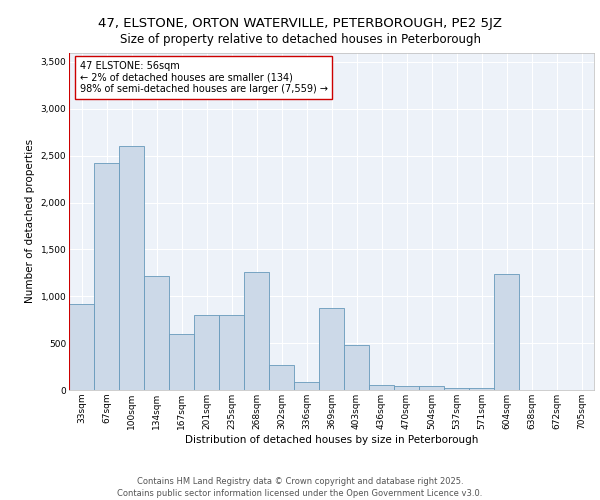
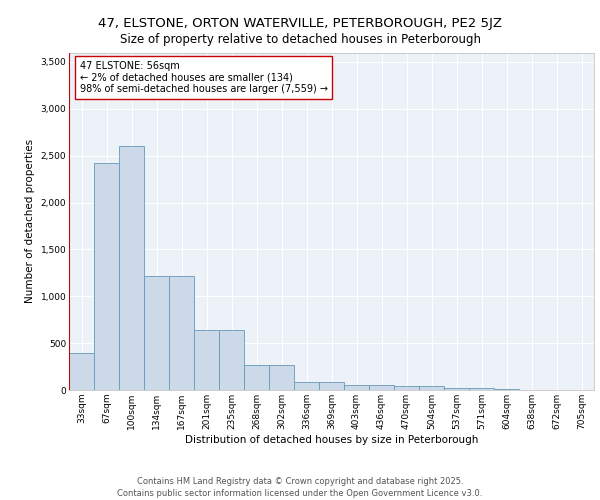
33sqm: 920 -> 390
167sqm: 600 -> 1,220
201sqm: 800 -> 640
235sqm: 800 -> 640
268sqm: 1,260 -> 270
369sqm: 880 -> 90
403sqm: 480 -> 60
604sqm: 1,240 -> 10
